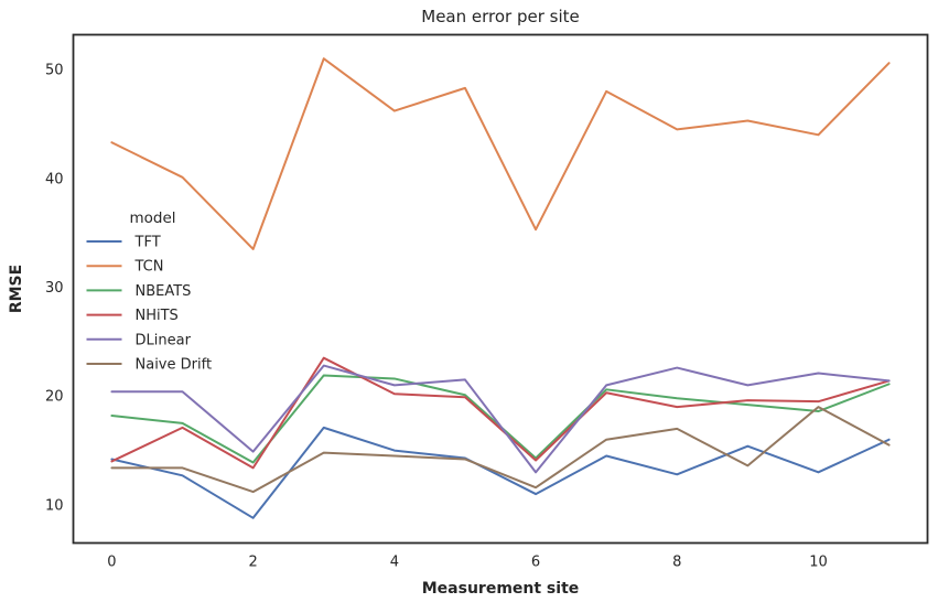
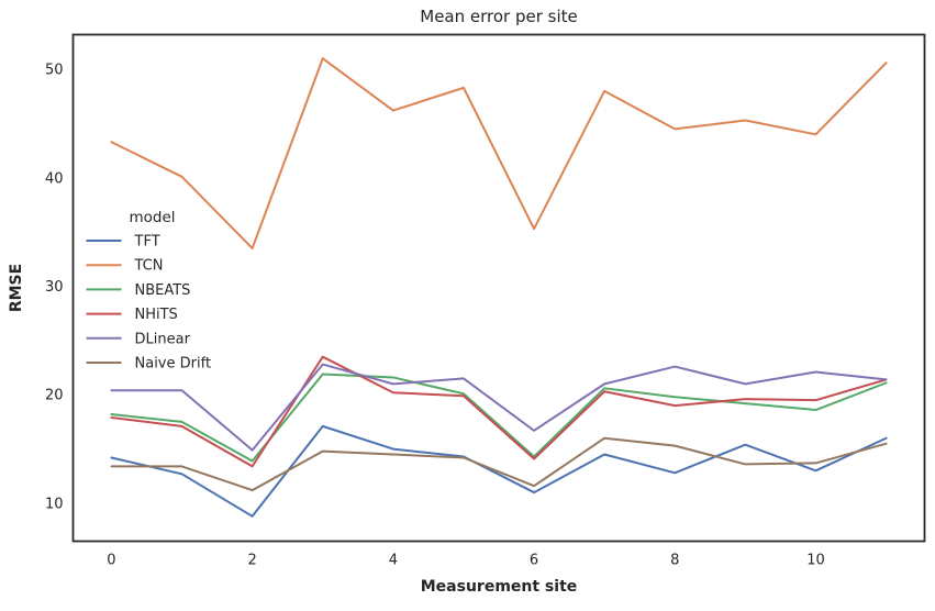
NHiTS/0: 14 -> 18
DLinear/6: 13 -> 17
Naive Drift/8: 17 -> 15
Naive Drift/10: 19 -> 14
